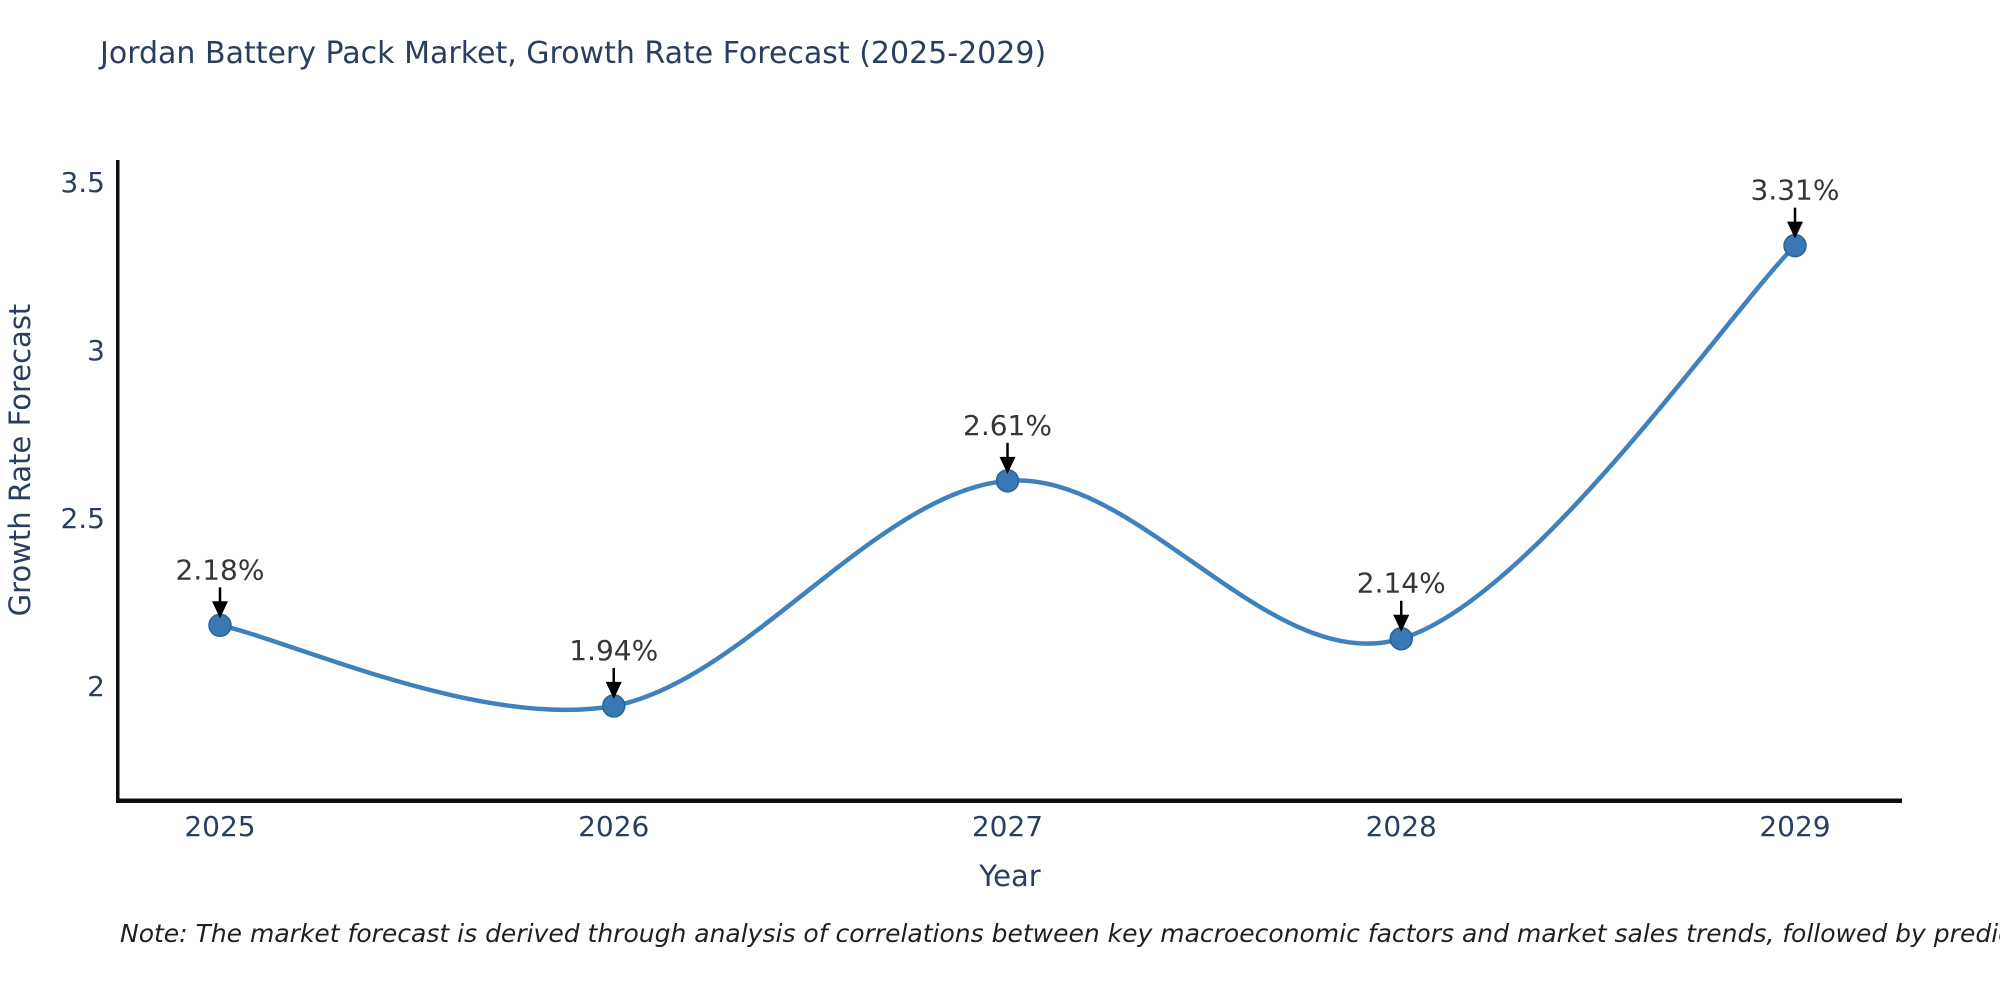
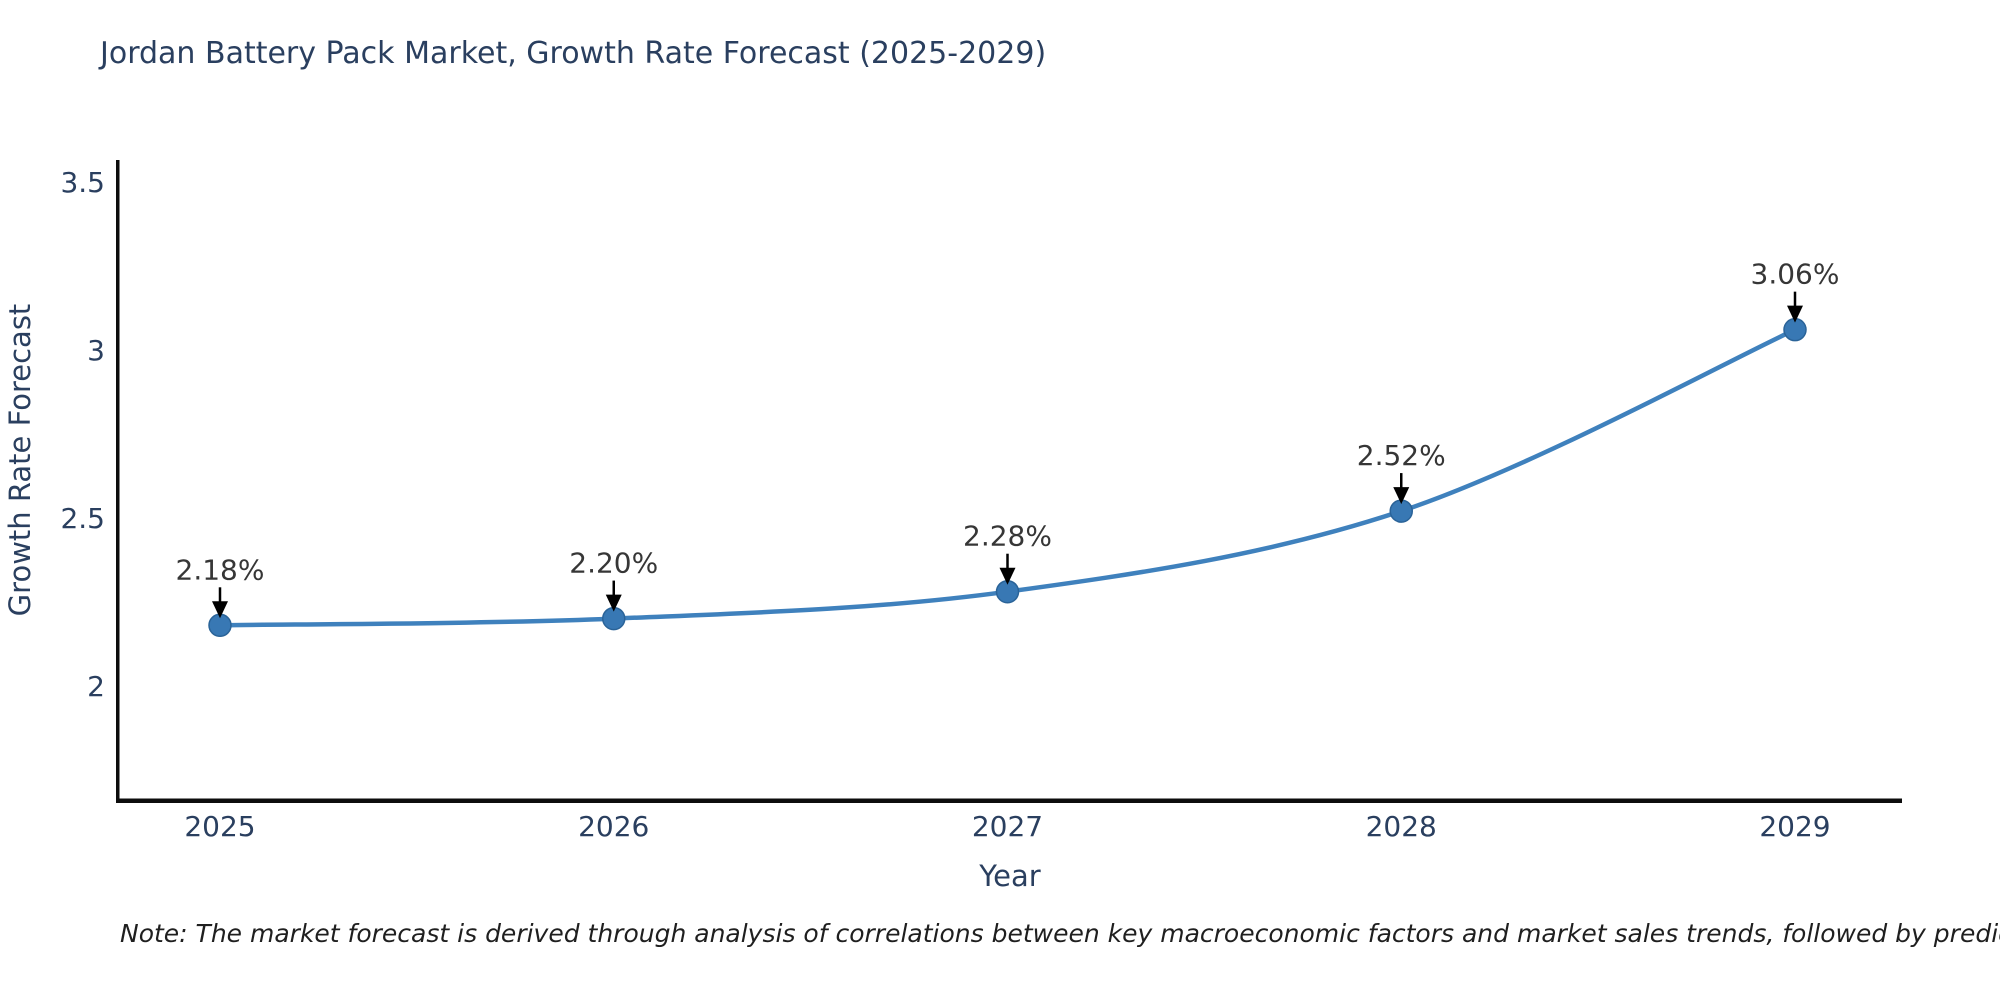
2026: 1.94% -> 2.20%
2027: 2.61% -> 2.28%
2028: 2.14% -> 2.52%
2029: 3.31% -> 3.06%
